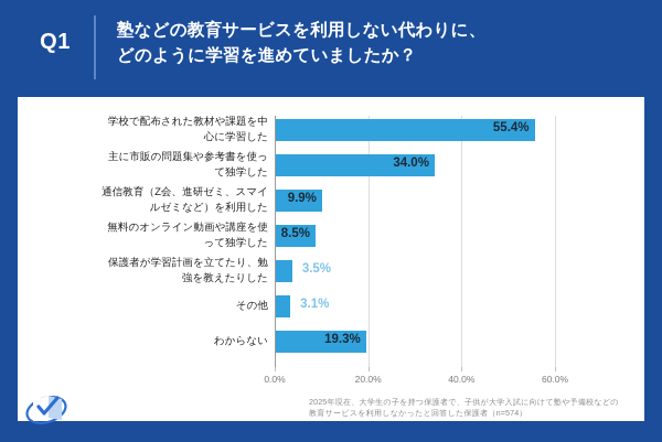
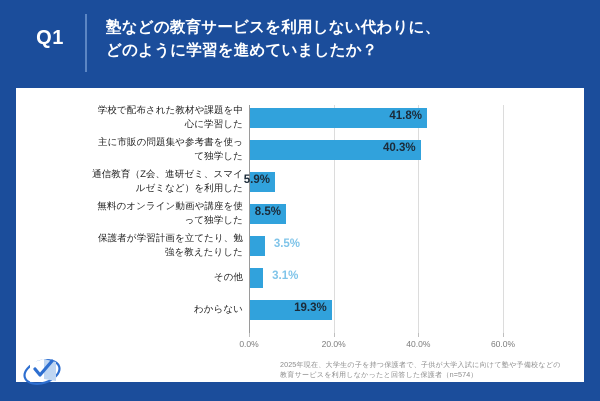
学校で配布された教材や課題を中 心に学習した: 55.4% -> 41.8%
主に市販の問題集や参考書を使っ て独学した: 34.0% -> 40.3%
通信教育（Z会、進研ゼミ、スマイ ルゼミなど）を利用した: 9.9% -> 5.9%
